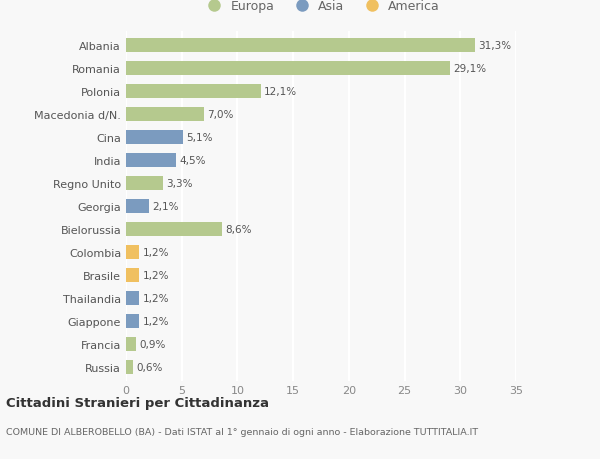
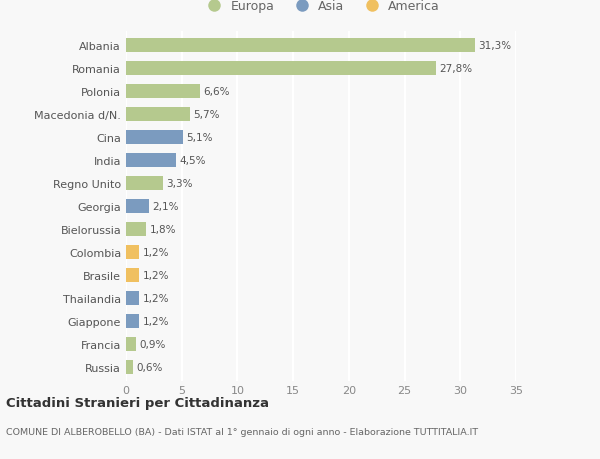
Romania: 29,1% -> 27,8%
Polonia: 12,1% -> 6,6%
Macedonia d/N.: 7,0% -> 5,7%
Bielorussia: 8,6% -> 1,8%
